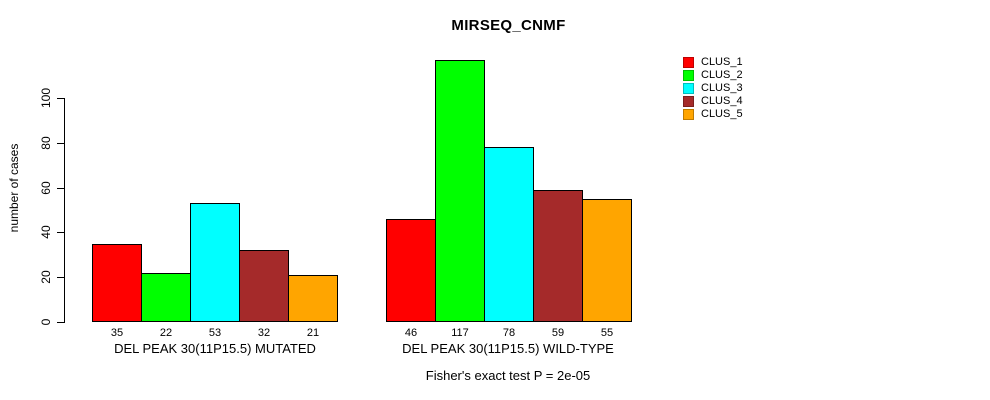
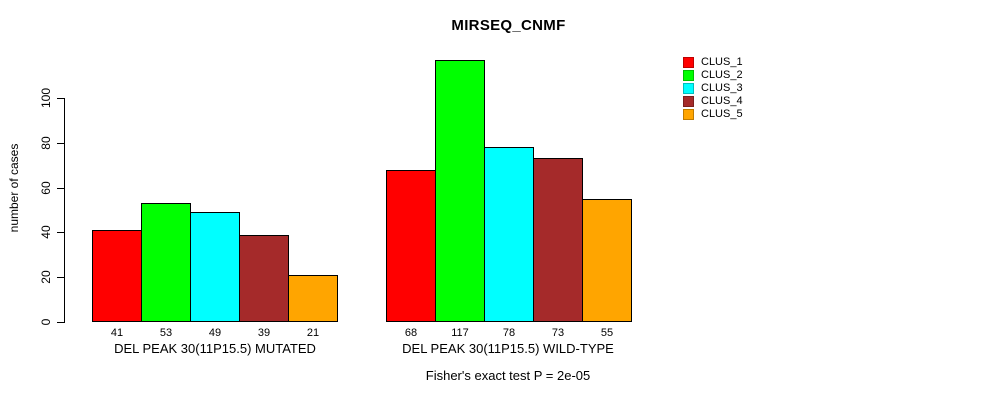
CLUS_1/DEL PEAK 30(11P15.5) MUTATED: 35 -> 41
CLUS_2/DEL PEAK 30(11P15.5) MUTATED: 22 -> 53
CLUS_3/DEL PEAK 30(11P15.5) MUTATED: 53 -> 49
CLUS_4/DEL PEAK 30(11P15.5) MUTATED: 32 -> 39
CLUS_1/DEL PEAK 30(11P15.5) WILD-TYPE: 46 -> 68
CLUS_4/DEL PEAK 30(11P15.5) WILD-TYPE: 59 -> 73
